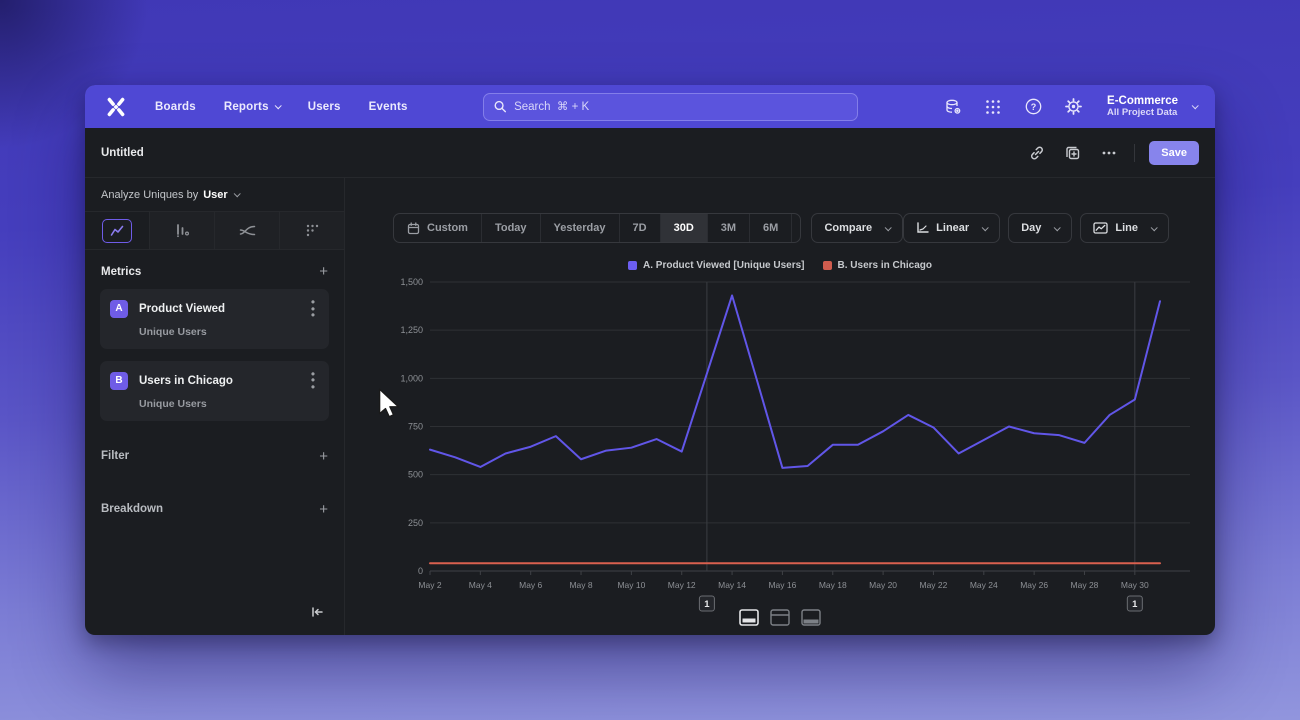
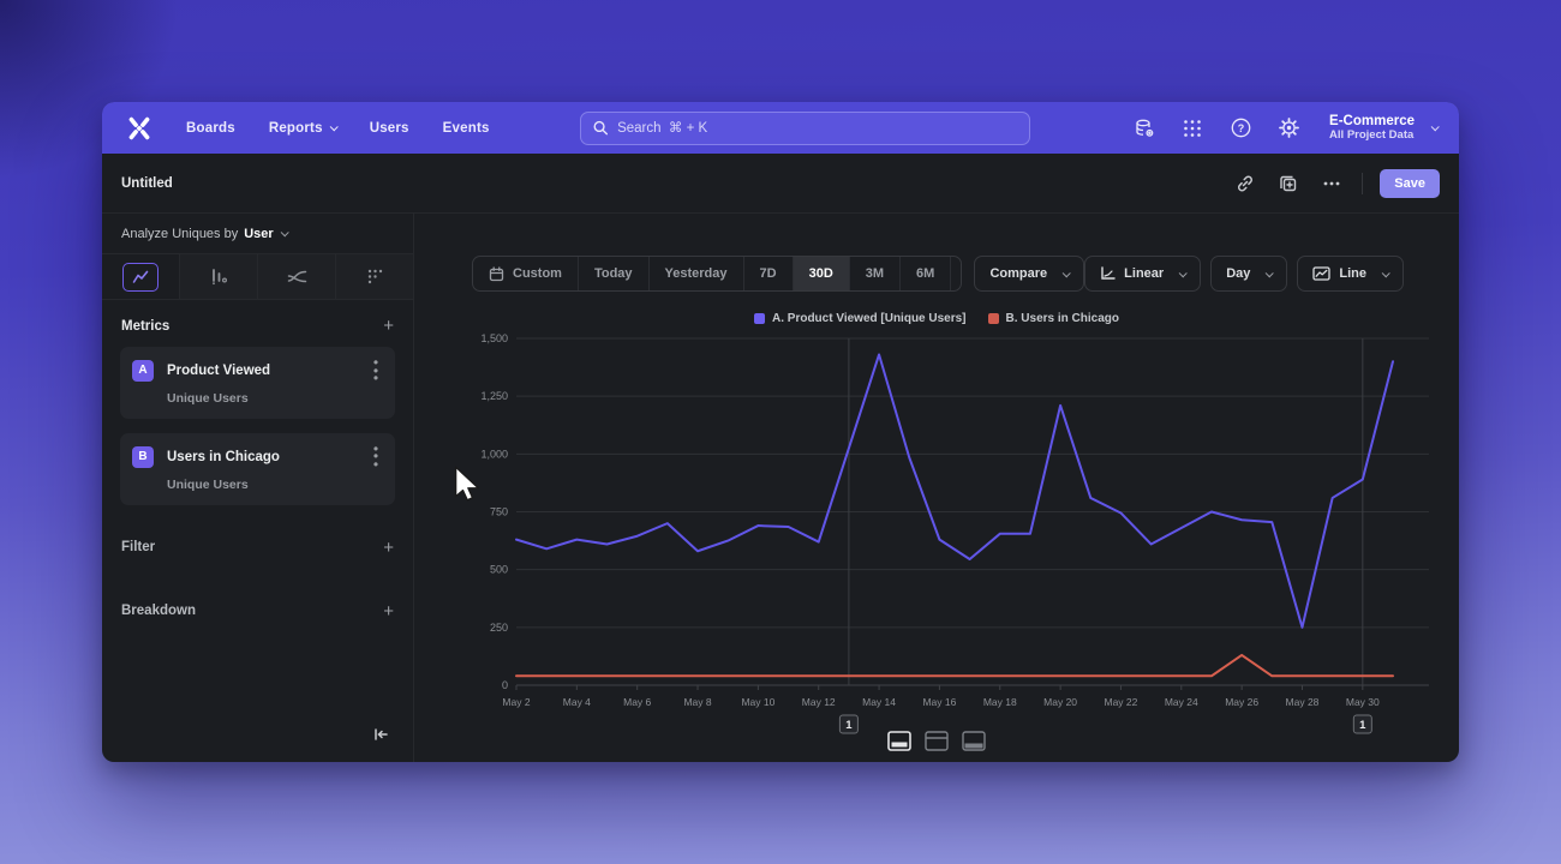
A. Product Viewed [Unique Users]/May 4: 540 -> 630
A. Product Viewed [Unique Users]/May 10: 640 -> 690
A. Product Viewed [Unique Users]/May 16: 540 -> 630
A. Product Viewed [Unique Users]/May 20: 720 -> 1210
B. Users in Chicago/May 26: 40 -> 130
A. Product Viewed [Unique Users]/May 28: 660 -> 250
